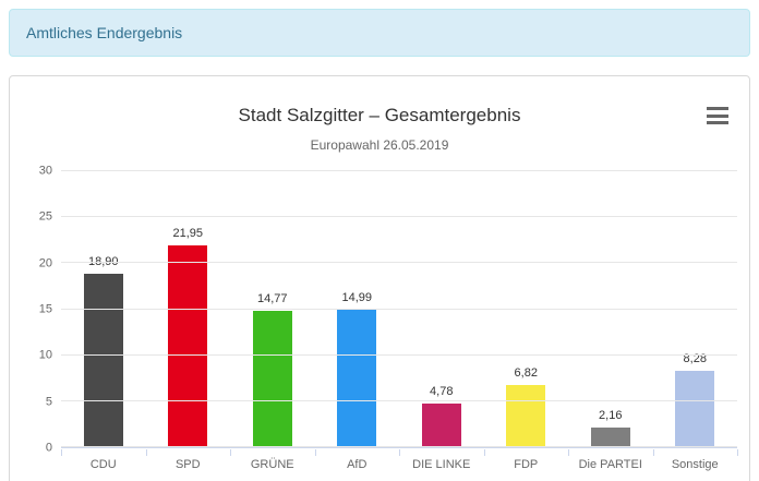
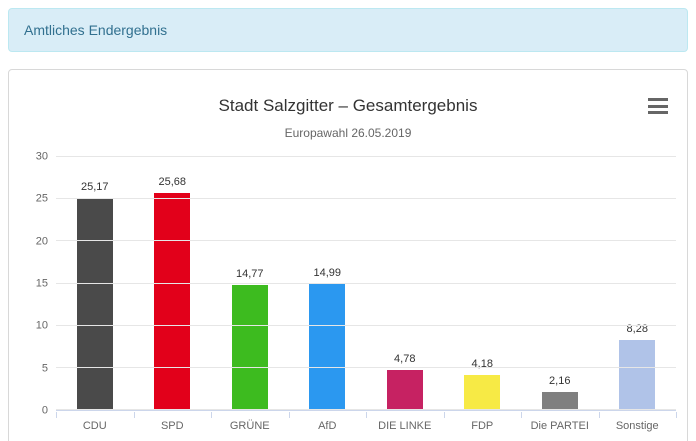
CDU: 18,90 -> 25,17
SPD: 21,95 -> 25,68
FDP: 6,82 -> 4,18
